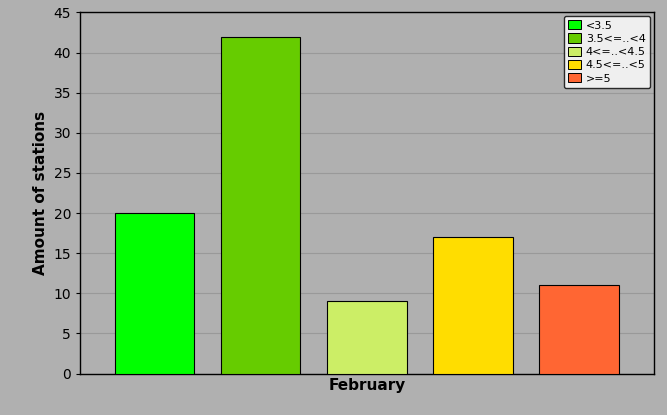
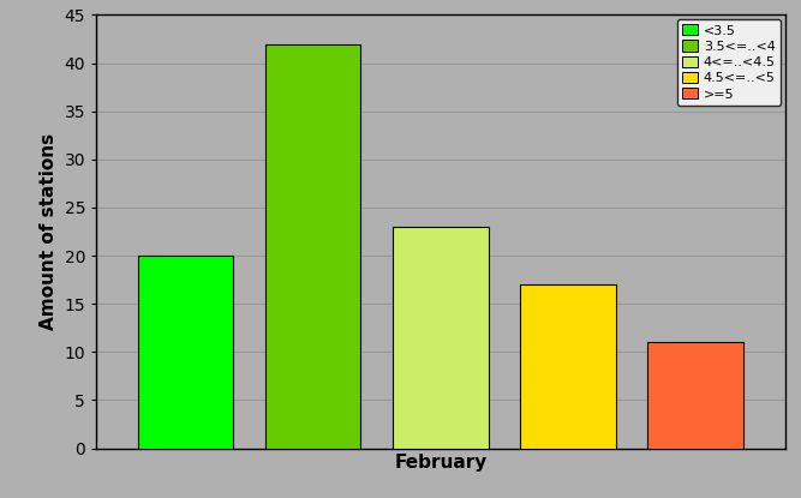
February: 9 -> 23
